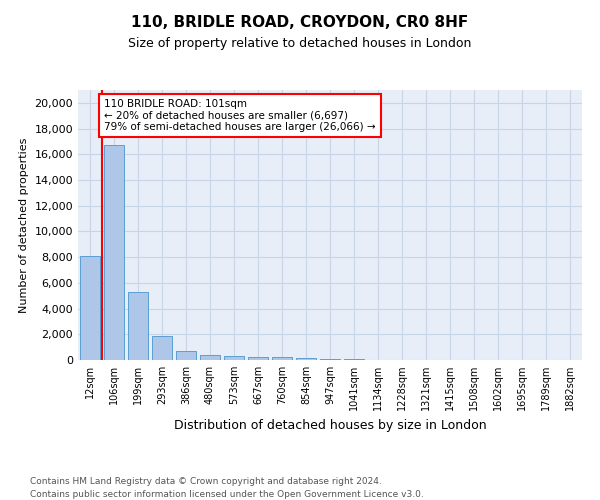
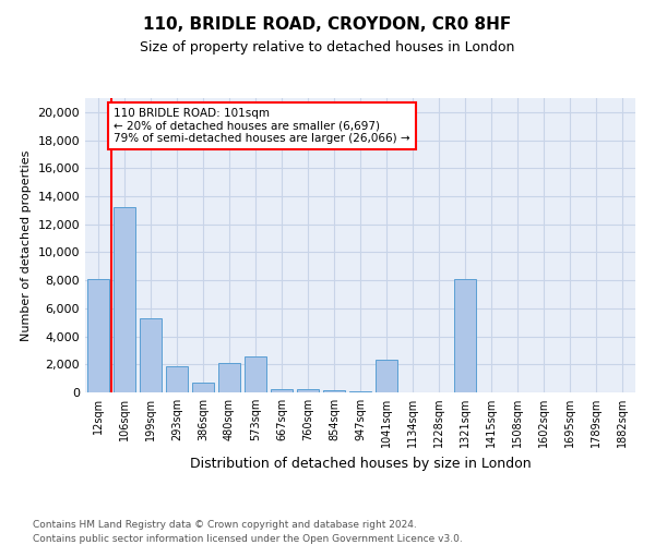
106sqm: 16,700 -> 13,200
480sqm: 400 -> 2,100
573sqm: 300 -> 2,600
1041sqm: 0 -> 2,300
1321sqm: 0 -> 8,100
